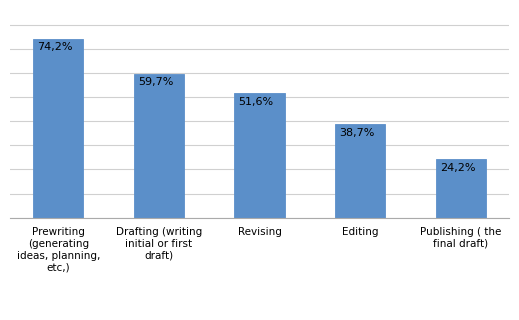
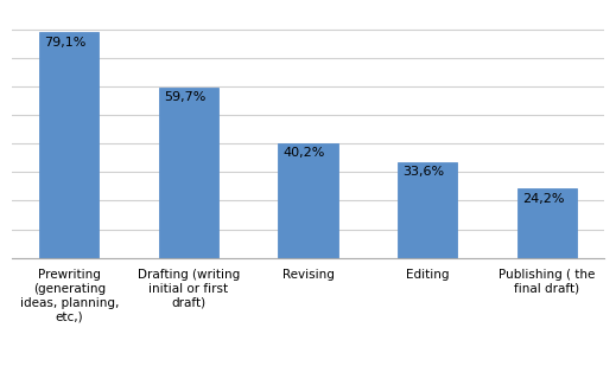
Prewriting (generating ideas, planning, etc,): 74,2% -> 79,1%
Revising: 51,6% -> 40,2%
Editing: 38,7% -> 33,6%
